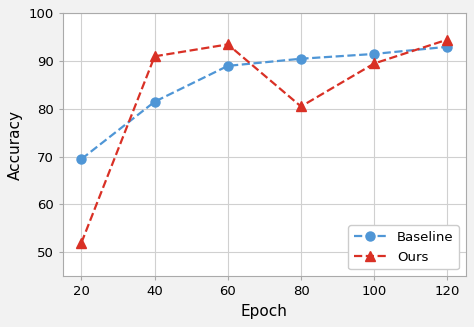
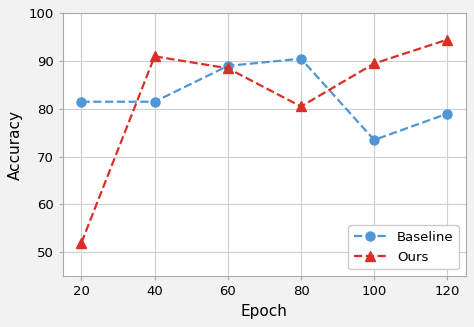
Baseline/20: 69.5 -> 81.5
Ours/60: 93.5 -> 88.5
Baseline/100: 91.5 -> 73.5
Baseline/120: 93.0 -> 79.0
